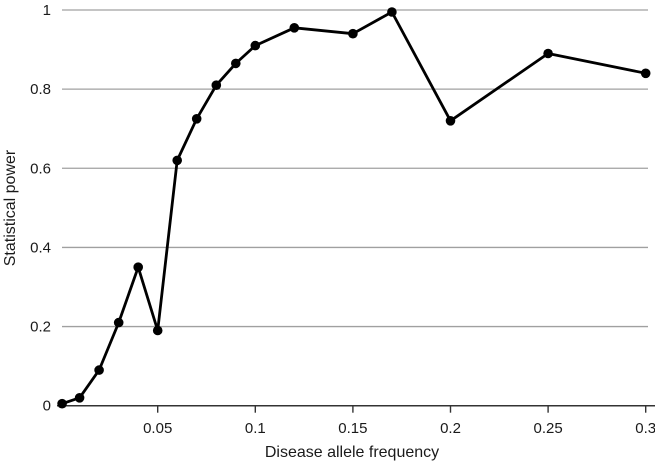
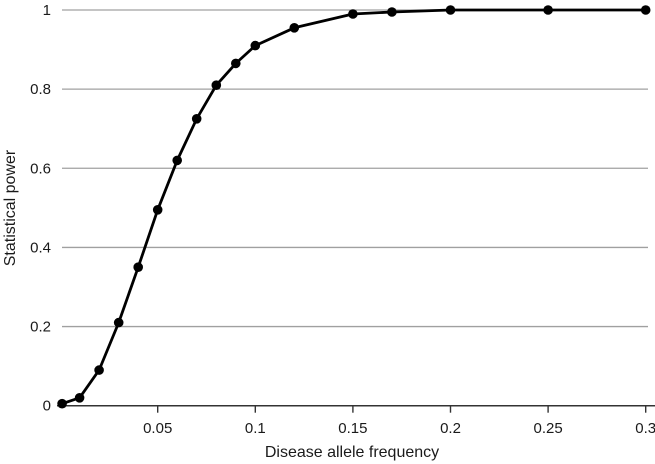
0.05: 0.19 -> 0.49
0.15: 0.94 -> 0.99
0.2: 0.72 -> 1.00
0.25: 0.89 -> 1.00
0.3: 0.84 -> 1.00
